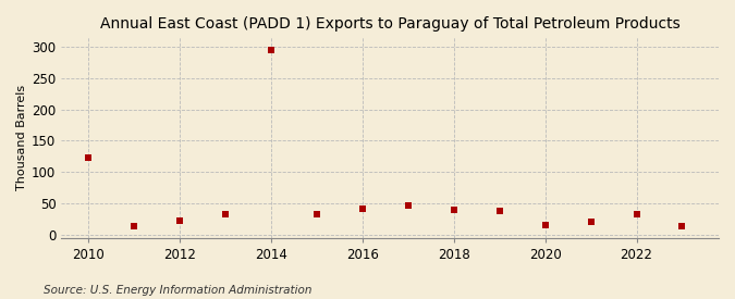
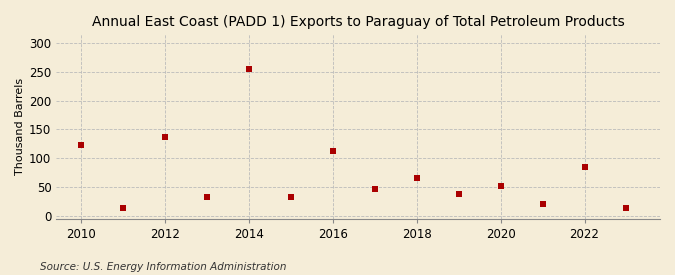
2012: 22 -> 136
2014: 295 -> 254
2016: 41 -> 112
2018: 40 -> 66
2020: 15 -> 52
2022: 32 -> 84
